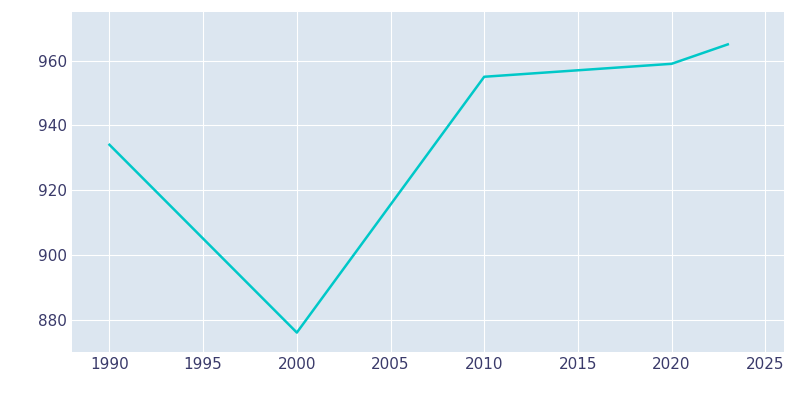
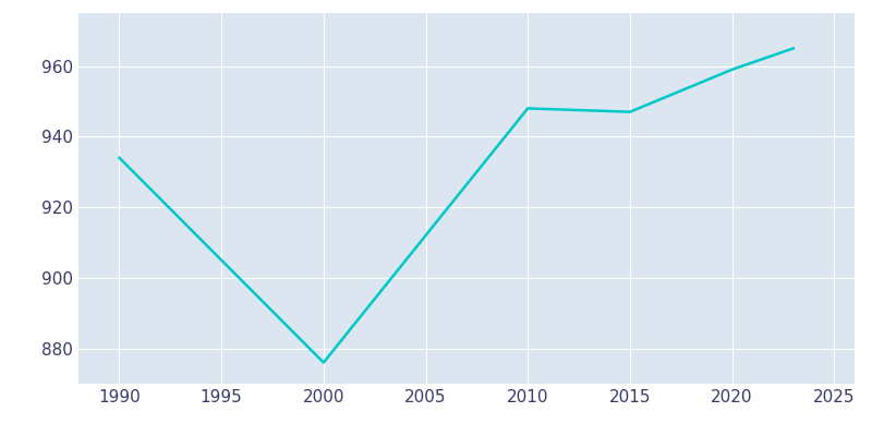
2010: 955 -> 948
2015: 957 -> 947
